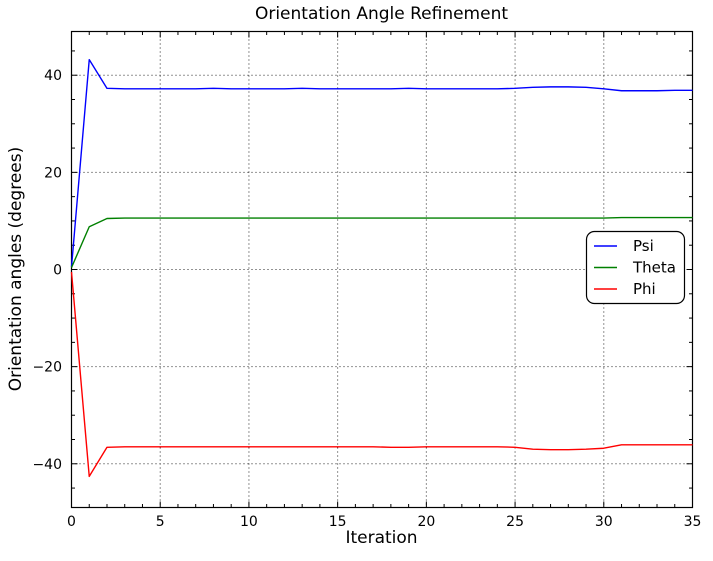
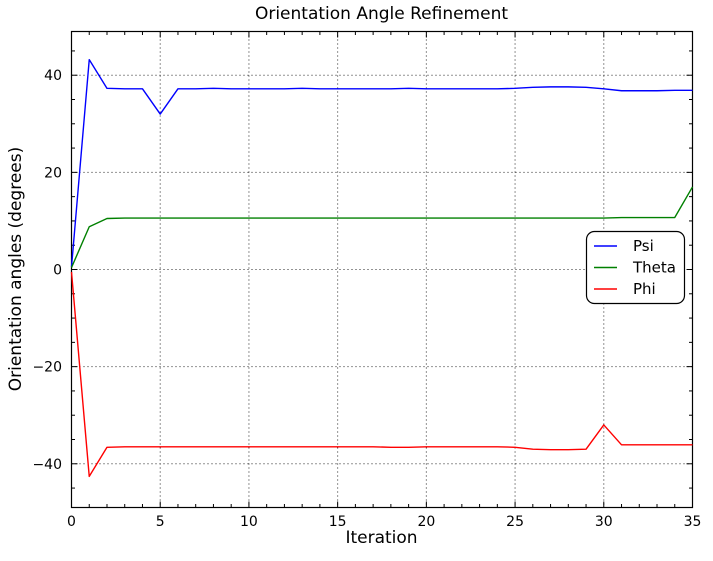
Psi/5: 37 -> 32
Phi/30: -37 -> -32
Theta/35: 11 -> 17
